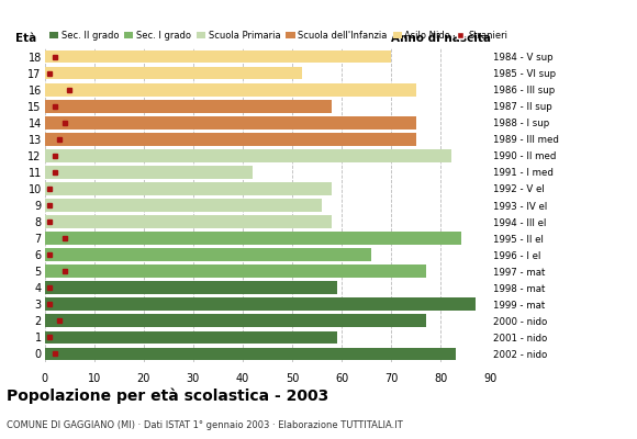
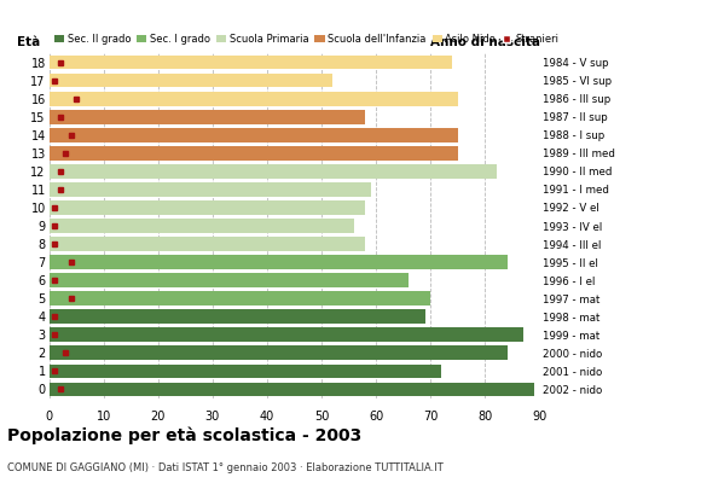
18: 70 -> 74
11: 42 -> 59
5: 77 -> 70
4: 59 -> 69
2: 77 -> 84
1: 59 -> 72
0: 83 -> 89
